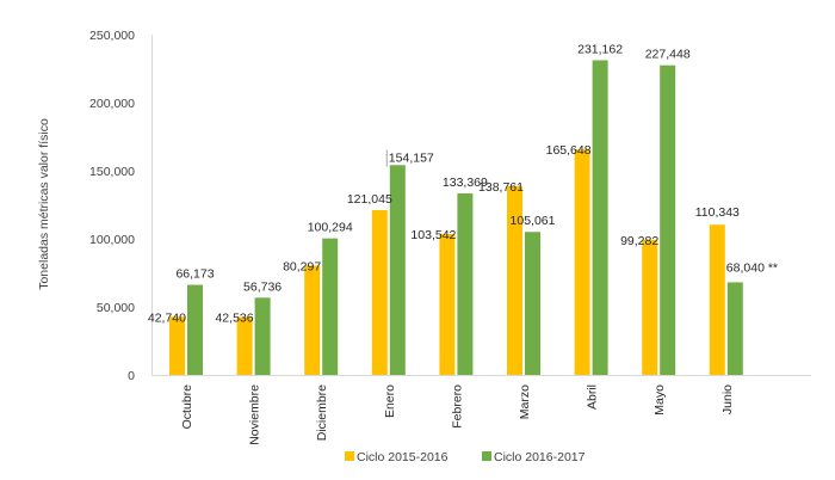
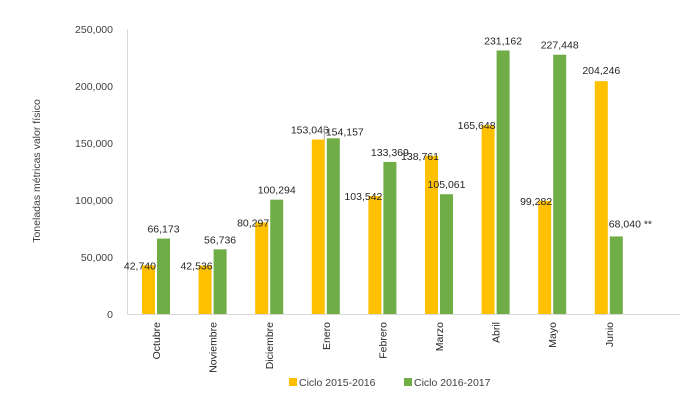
Ciclo 2015-2016/Enero: 121,045 -> 153,046
Ciclo 2015-2016/Junio: 110,343 -> 204,246
